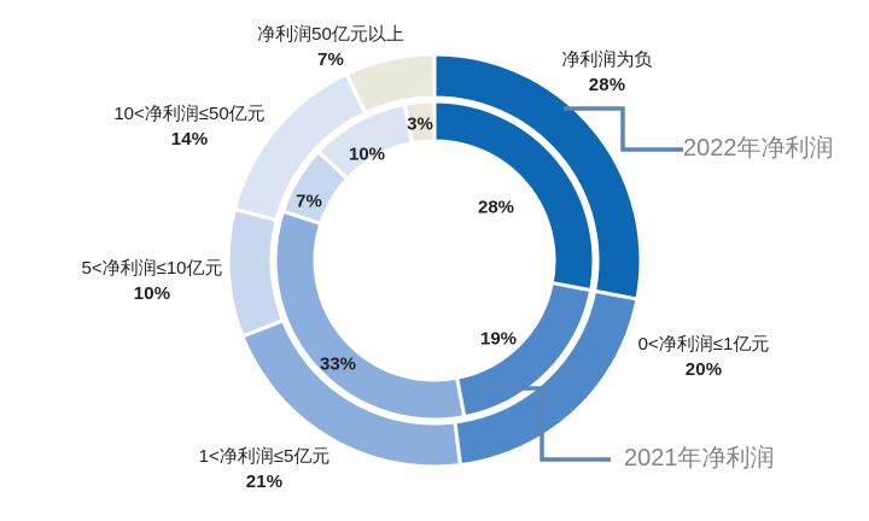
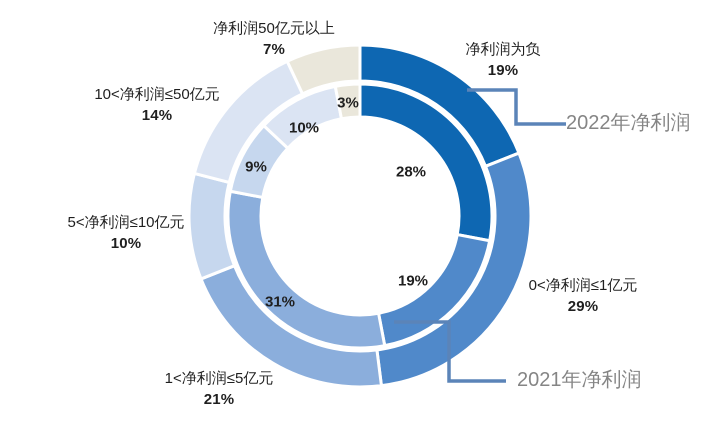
2022年净利润/净利润为负: 28% -> 19%
2022年净利润/0<净利润≤1亿元: 20% -> 29%
2021年净利润/1<净利润≤5亿元: 33% -> 31%
2021年净利润/5<净利润≤10亿元: 7% -> 9%
